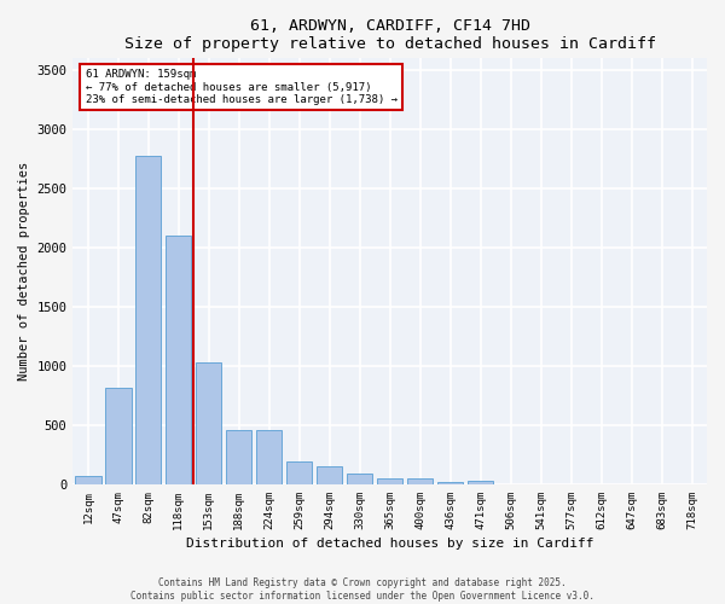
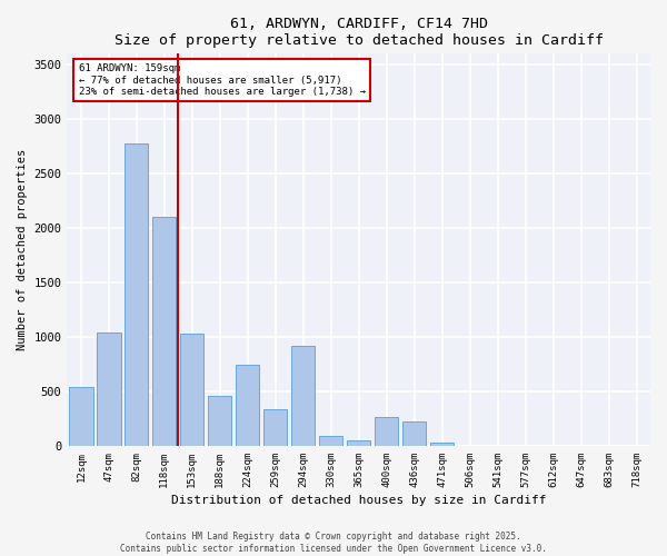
12sqm: 80 -> 540
47sqm: 820 -> 1040
224sqm: 460 -> 740
259sqm: 200 -> 340
294sqm: 150 -> 920
400sqm: 60 -> 260
436sqm: 20 -> 220
